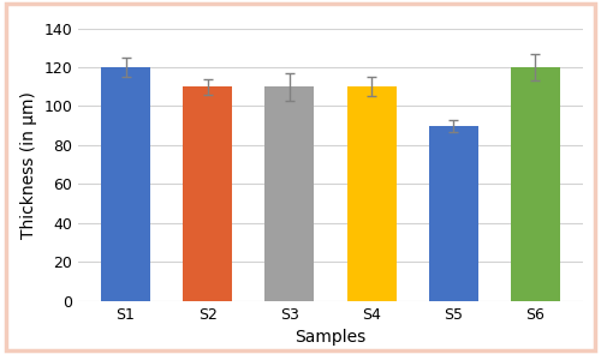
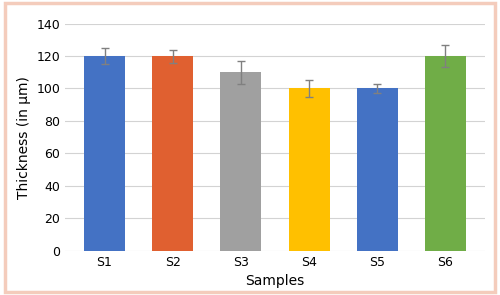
S2: 110 -> 120
S4: 110 -> 100
S5: 90 -> 100
